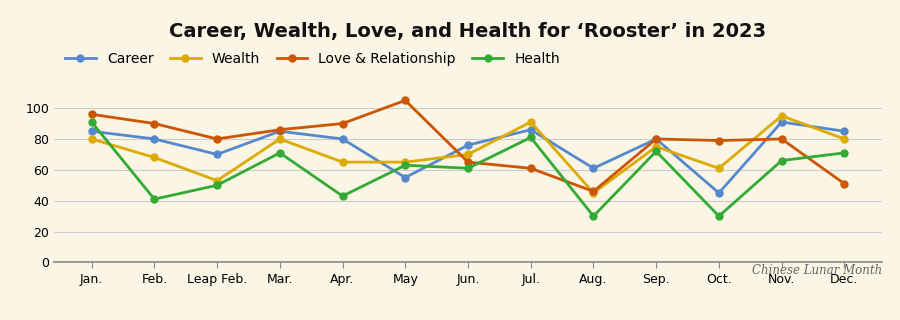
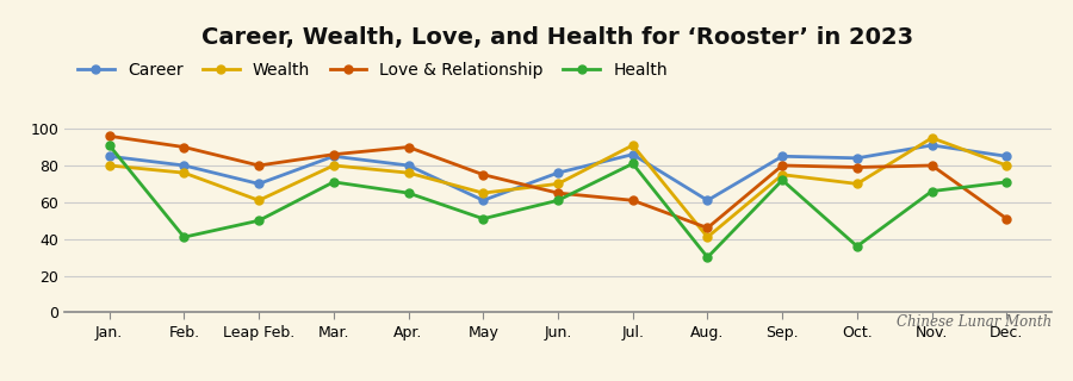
Wealth/Feb.: 68 -> 76
Wealth/Leap Feb.: 53 -> 61
Wealth/Apr.: 65 -> 76
Health/Apr.: 43 -> 65
Career/May: 55 -> 61
Love & Relationship/May: 105 -> 75
Health/May: 63 -> 51
Wealth/Aug.: 45 -> 41
Career/Sep.: 80 -> 85
Career/Oct.: 45 -> 84
Wealth/Oct.: 61 -> 70
Health/Oct.: 30 -> 36
